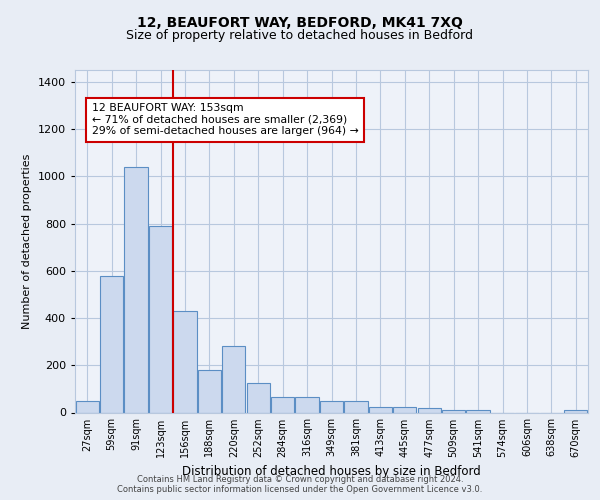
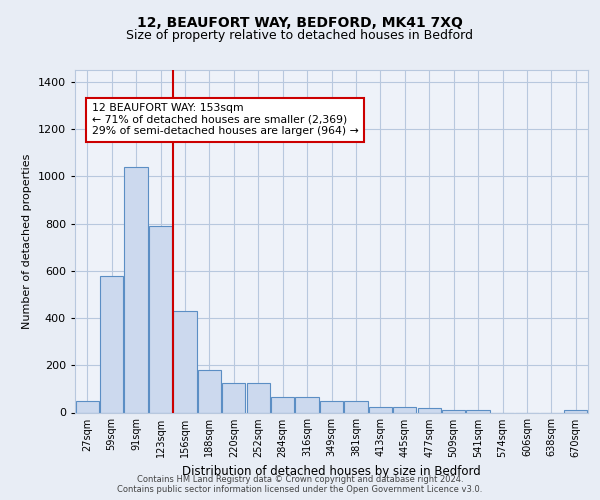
220sqm: 280 -> 125
